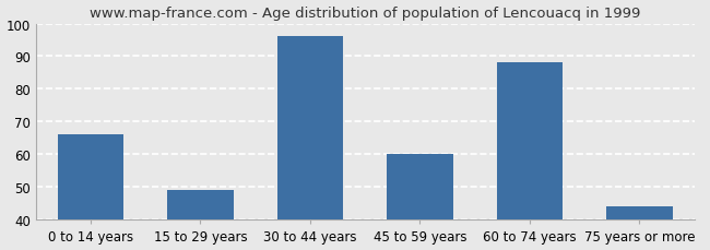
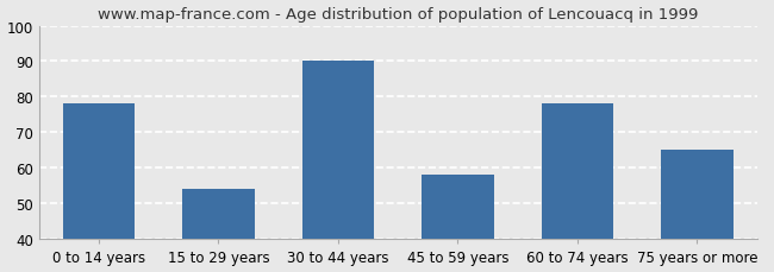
0 to 14 years: 66 -> 78
15 to 29 years: 49 -> 54
30 to 44 years: 96 -> 90
45 to 59 years: 60 -> 58
60 to 74 years: 88 -> 78
75 years or more: 44 -> 65
